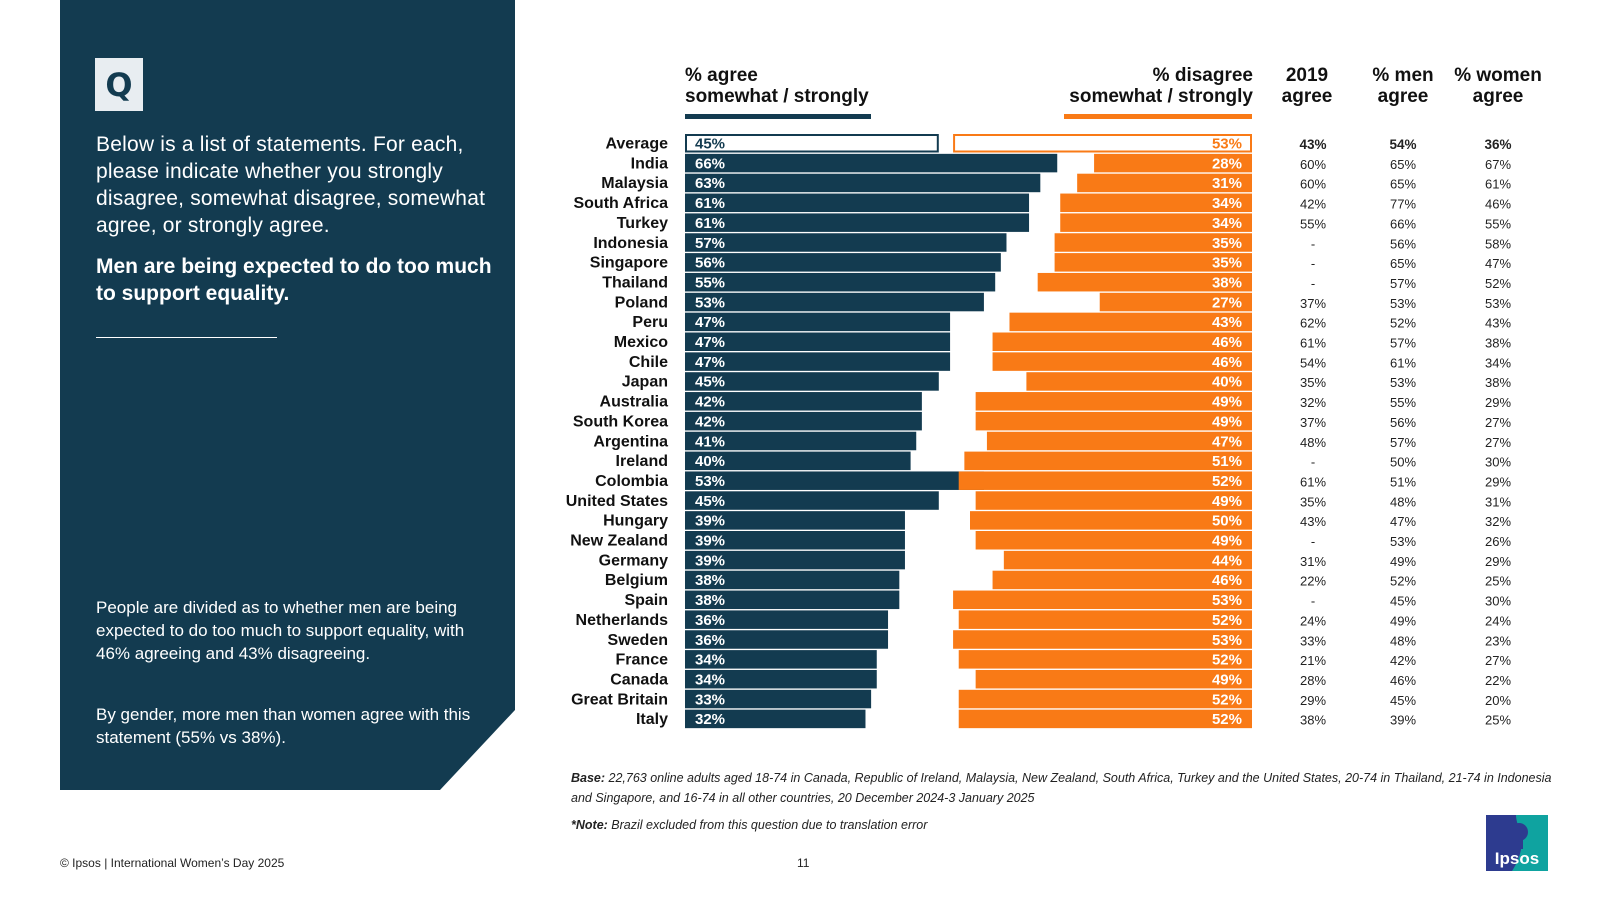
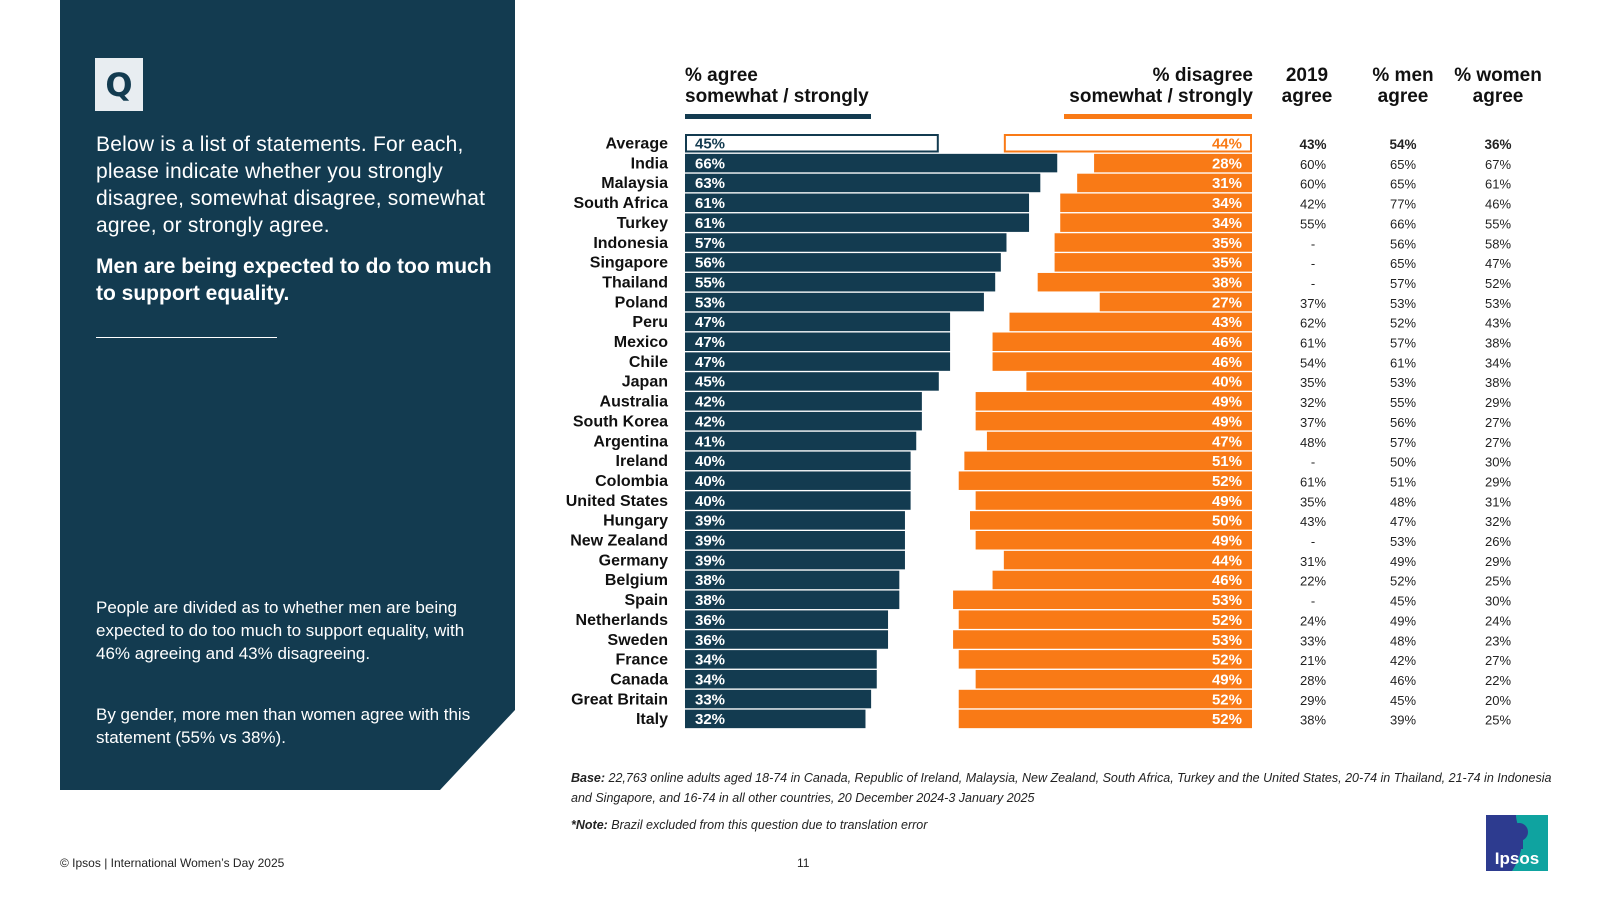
% disagree somewhat / strongly/Average: 53% -> 44%
% agree somewhat / strongly/Colombia: 53% -> 40%
% agree somewhat / strongly/United States: 45% -> 40%
